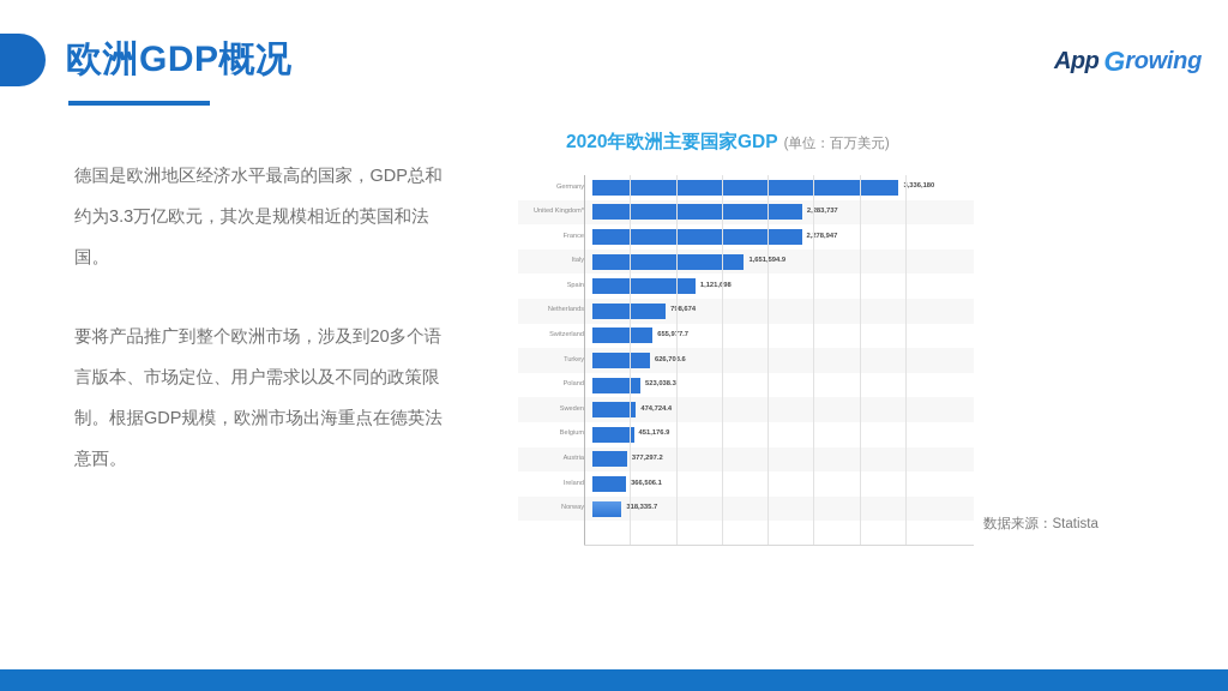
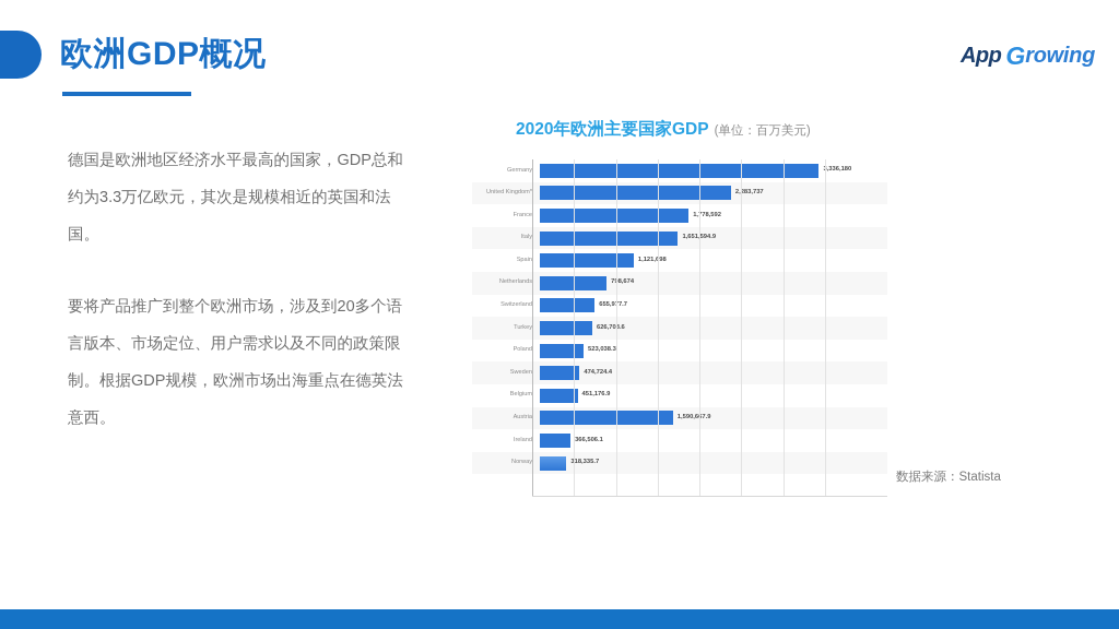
France: 2,278,947 -> 1,778,592
Austria: 377,297.2 -> 1,590,667.9
